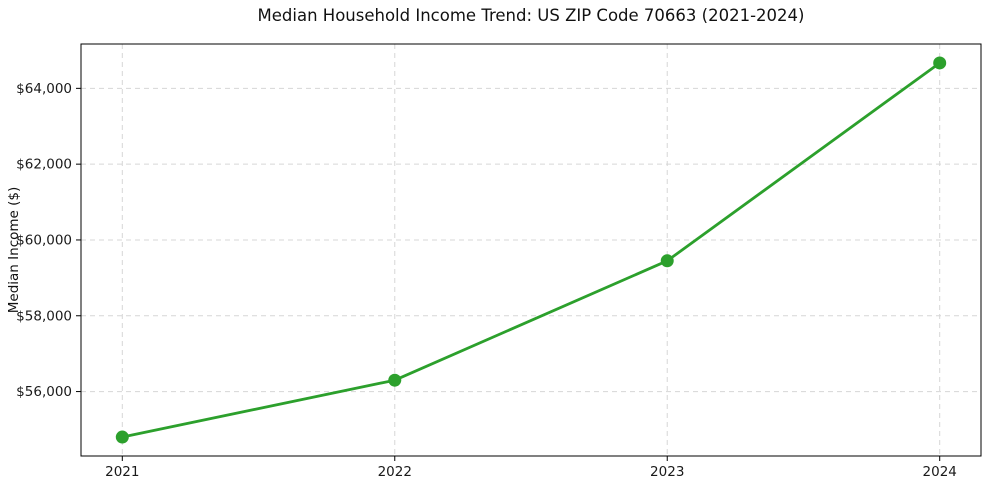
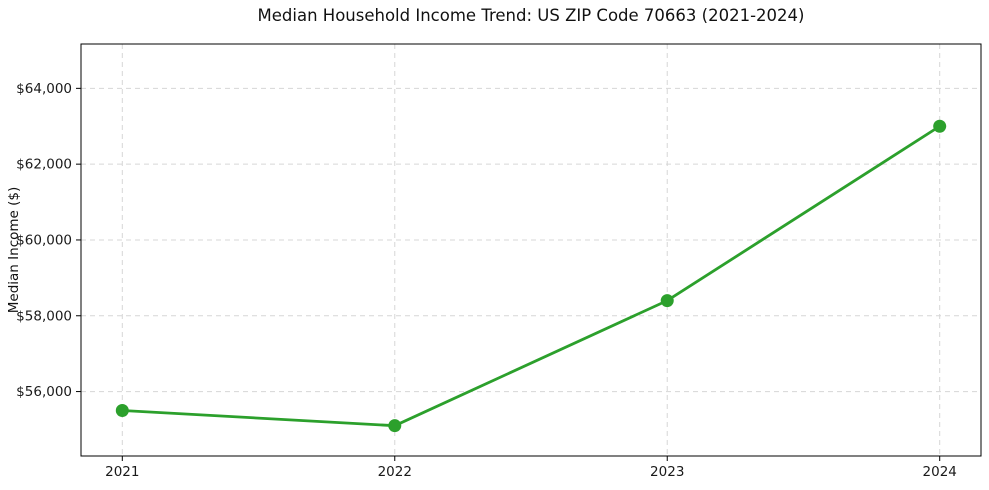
2021: $54800 -> $55500
2022: $56300 -> $55100
2023: $59400 -> $58400
2024: $64700 -> $63000
